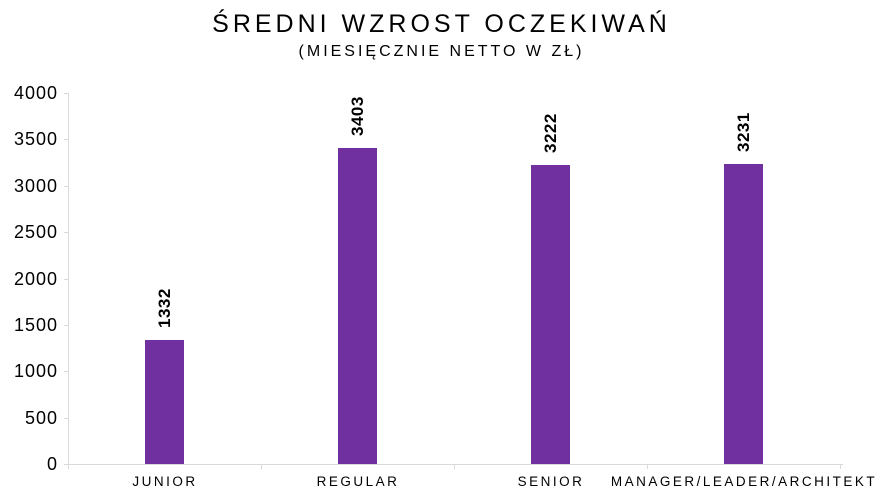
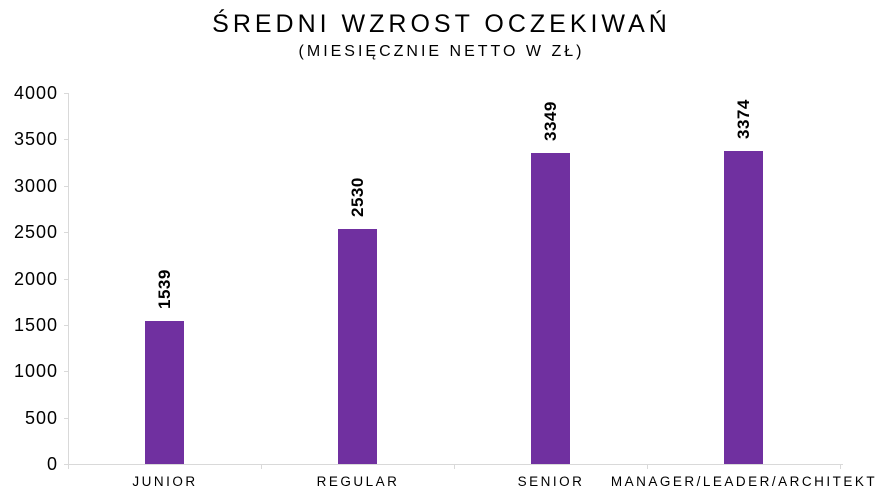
JUNIOR: 1332 -> 1539
REGULAR: 3403 -> 2530
SENIOR: 3222 -> 3349
MANAGER/LEADER/ARCHITEKT: 3231 -> 3374
